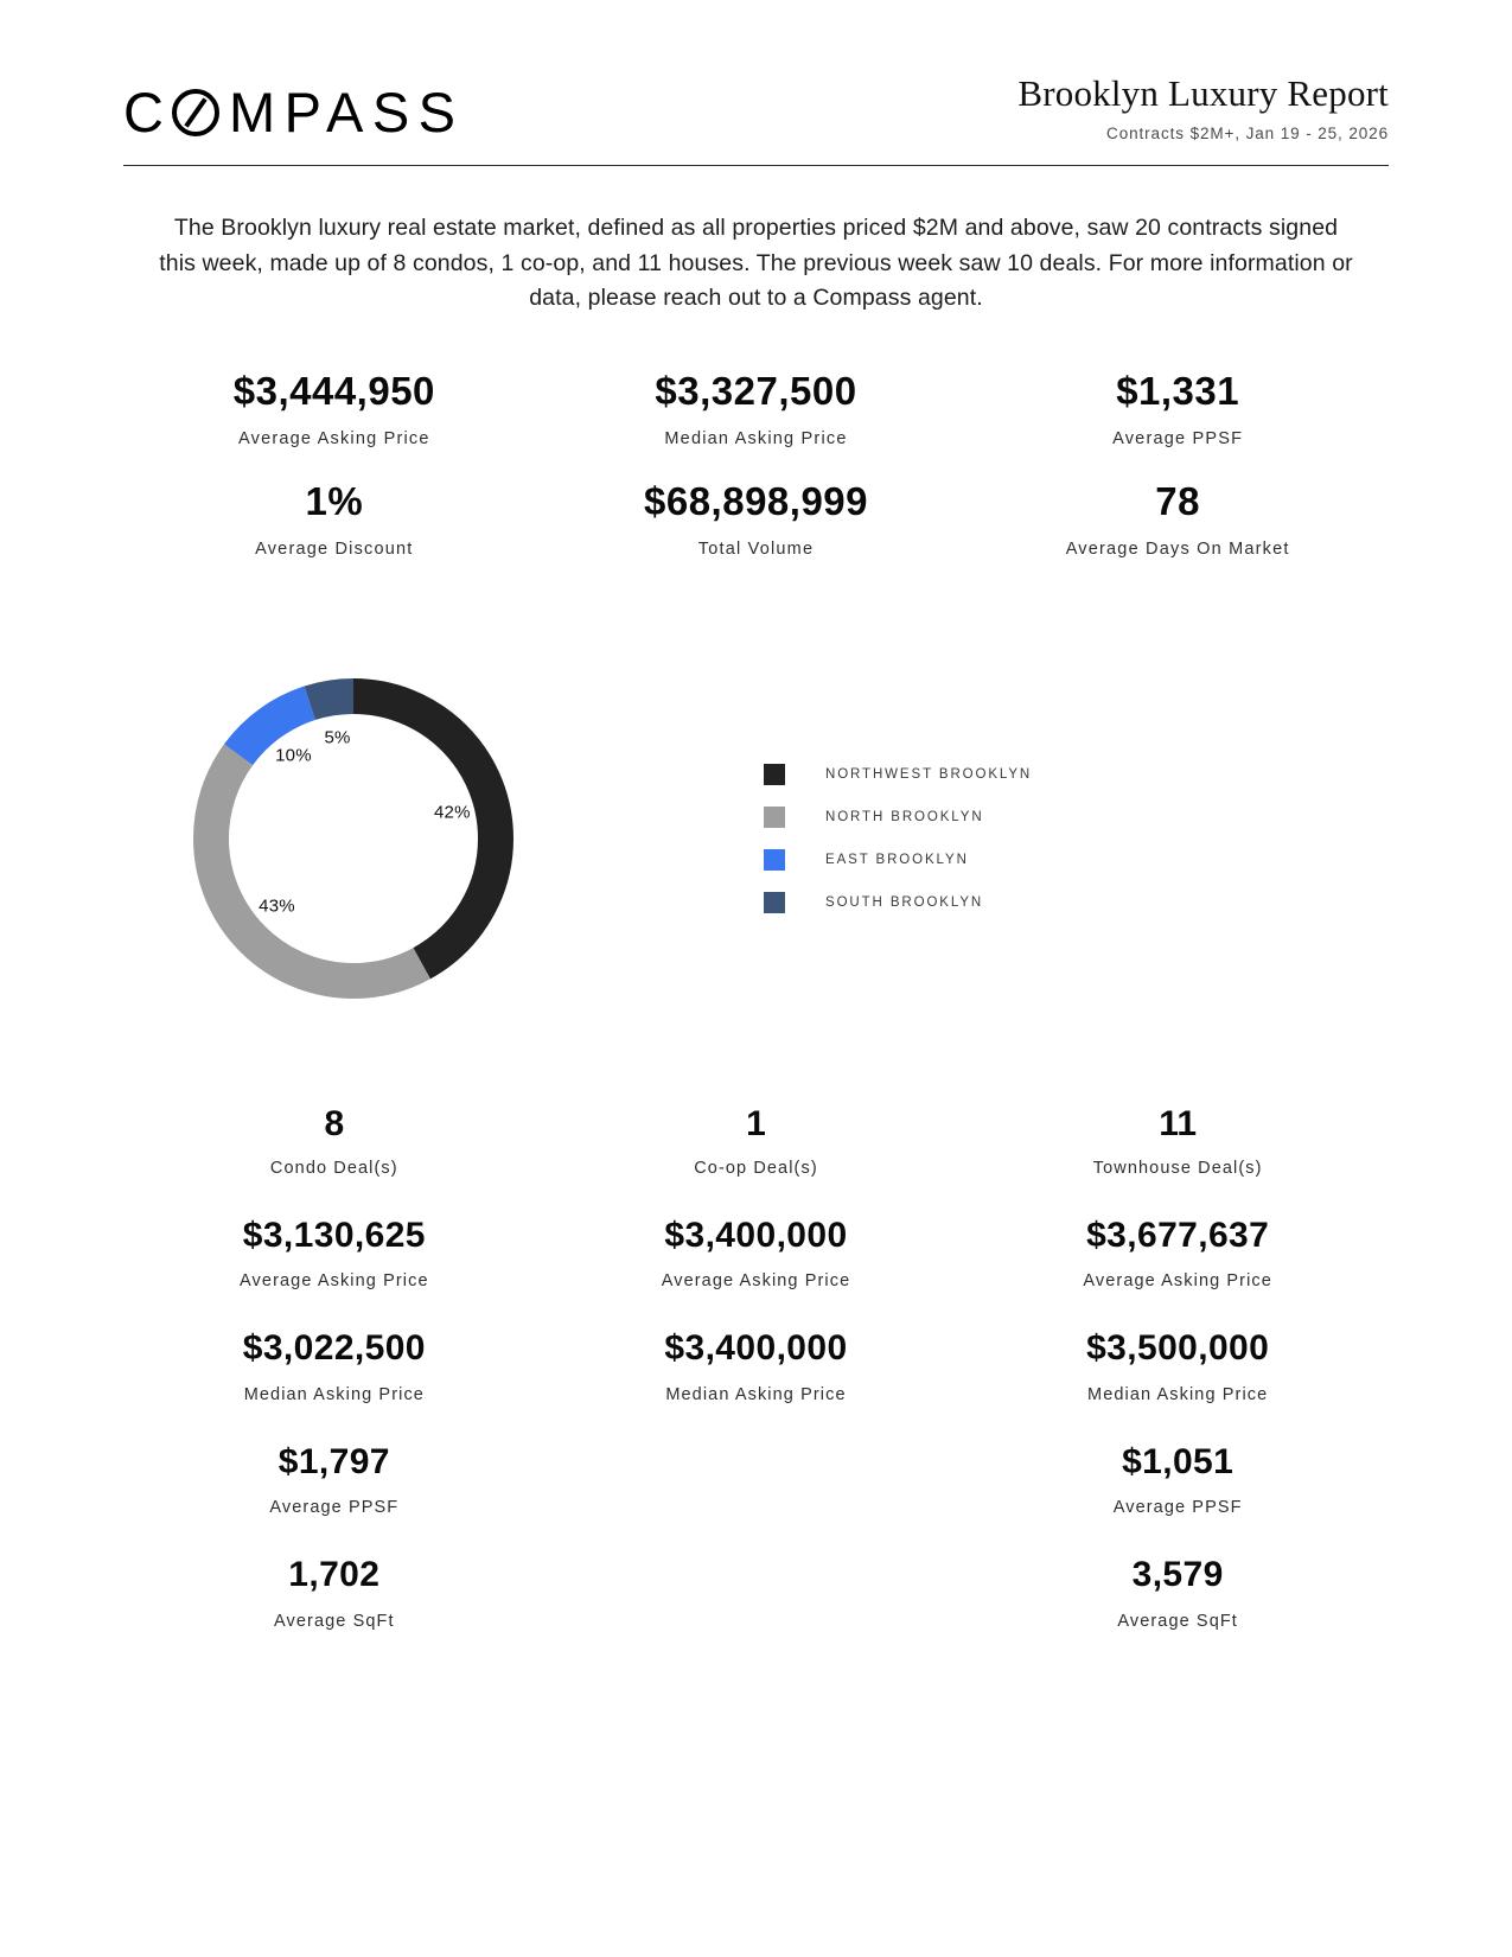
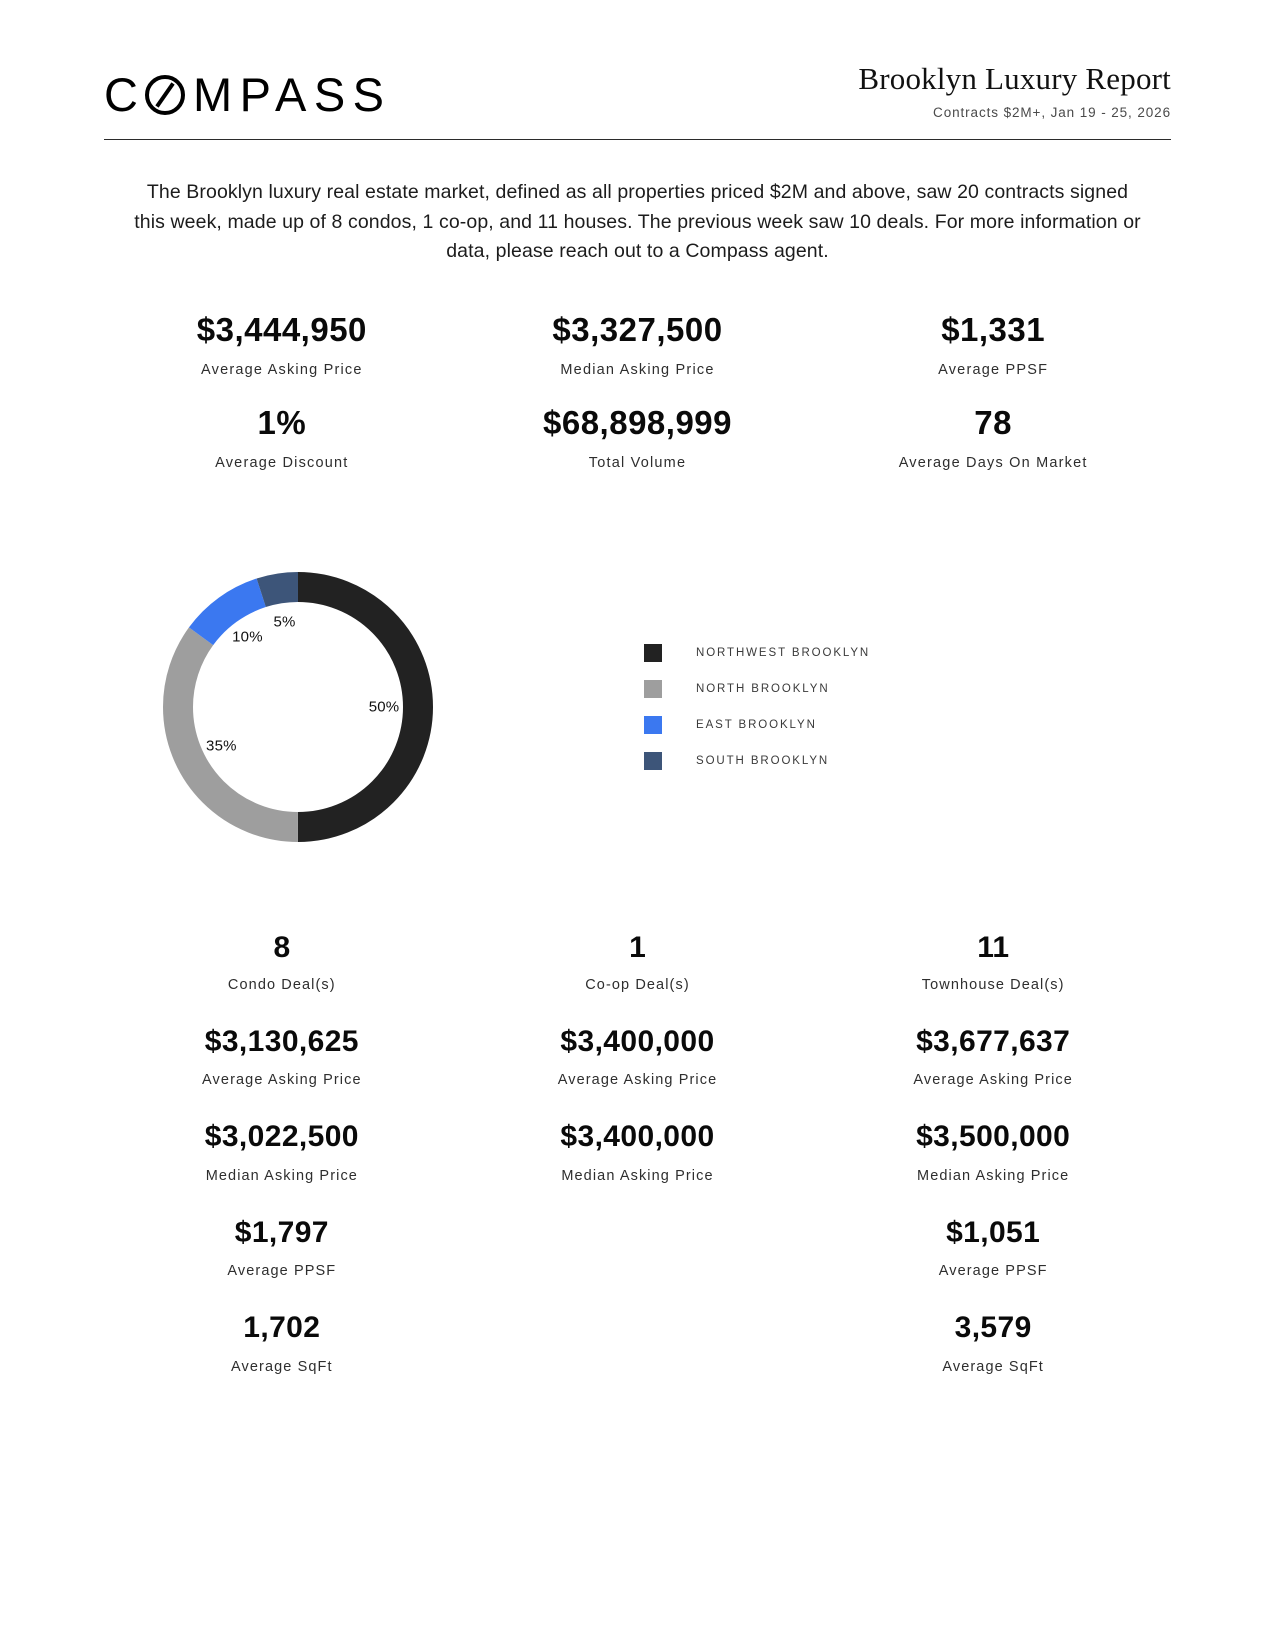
NORTHWEST BROOKLYN: 42% -> 50%
NORTH BROOKLYN: 43% -> 35%
